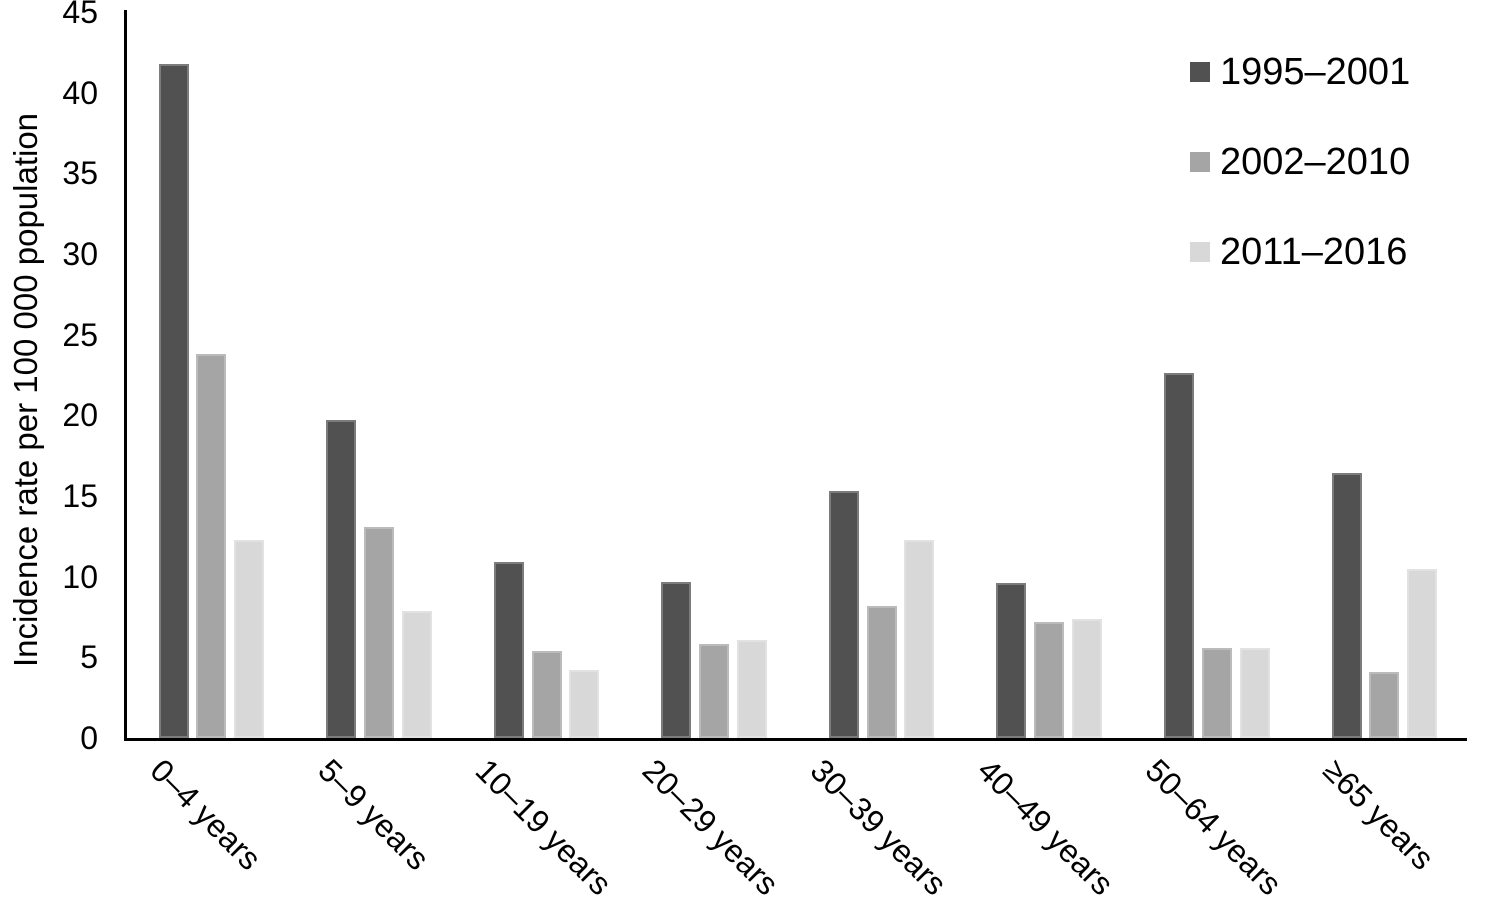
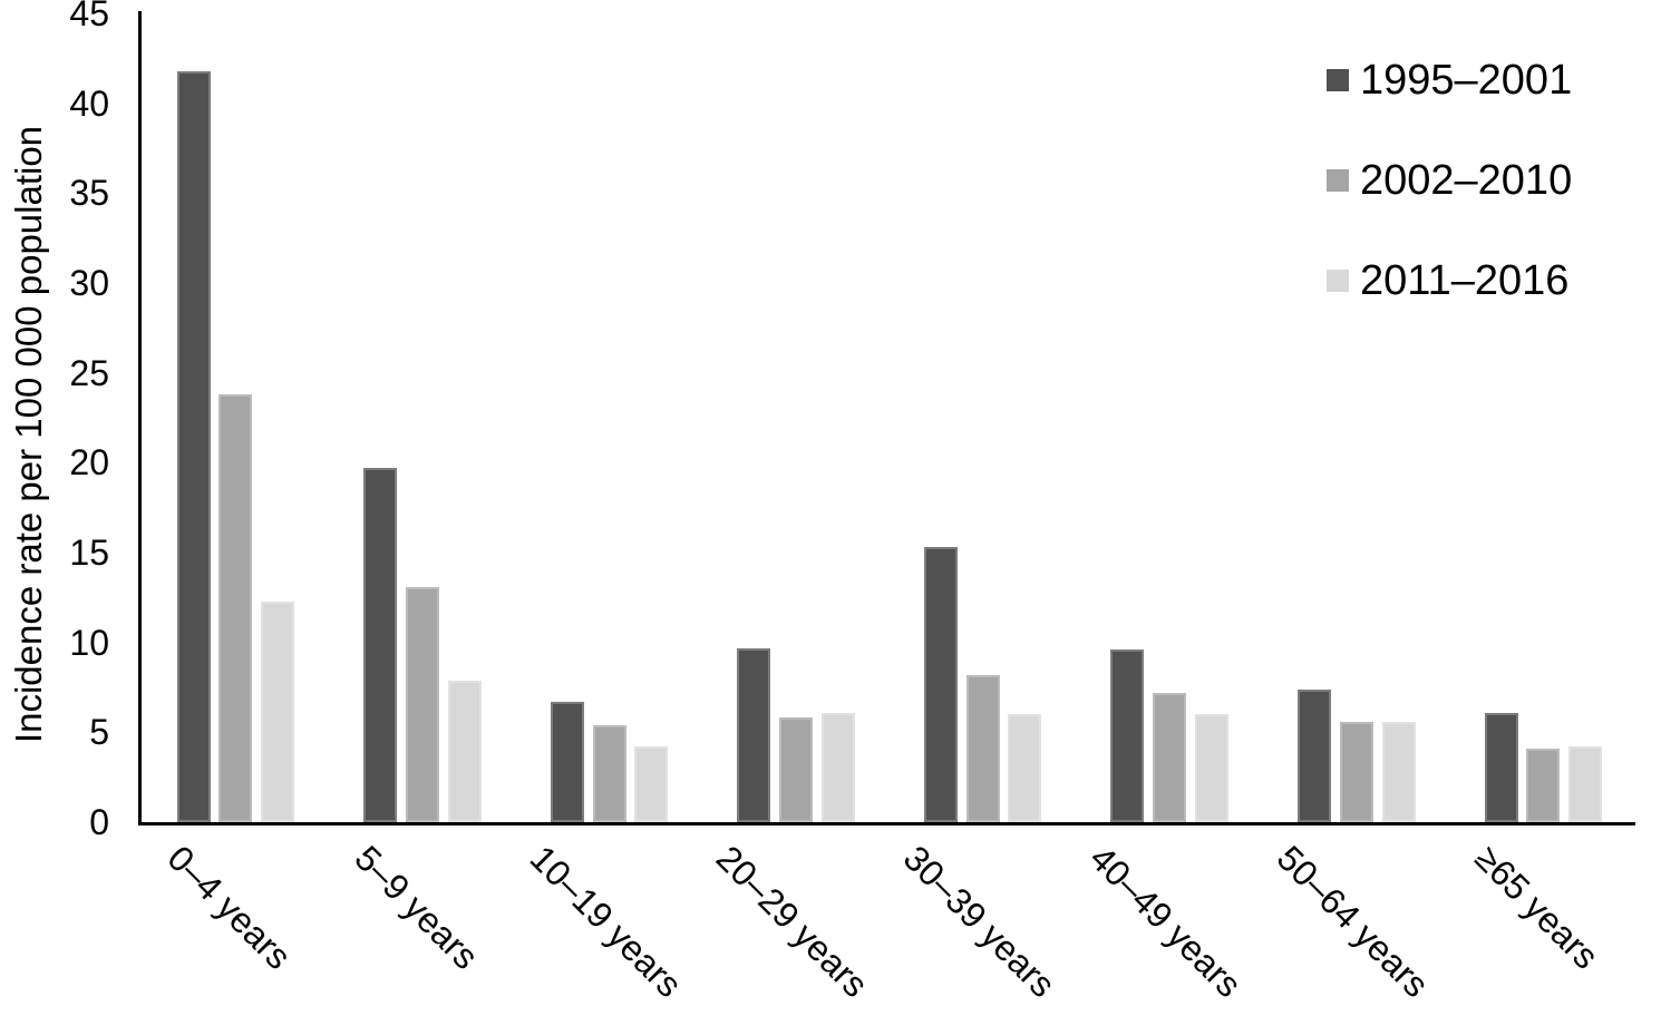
1995–2001/10–19 years: 10.9 -> 6.7
2011–2016/30–39 years: 12.3 -> 6.0
2011–2016/40–49 years: 7.4 -> 6.0
1995–2001/50–64 years: 22.6 -> 7.4
1995–2001/≥65 years: 16.4 -> 6.1
2011–2016/≥65 years: 10.5 -> 4.2
